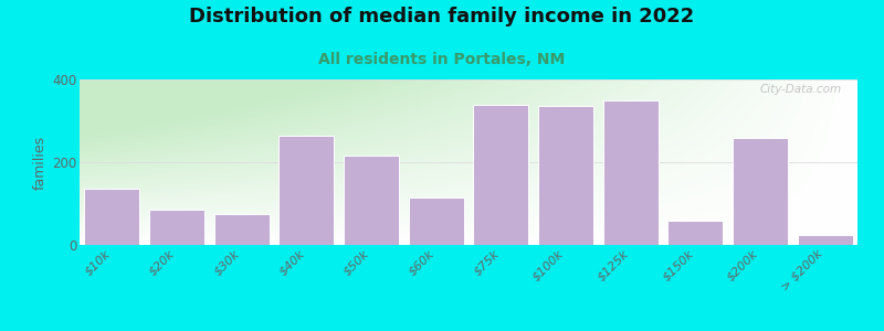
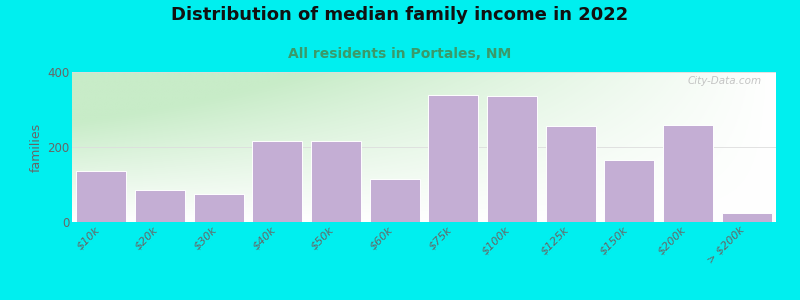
$40k: 265 -> 215
$125k: 350 -> 255
$150k: 60 -> 165
